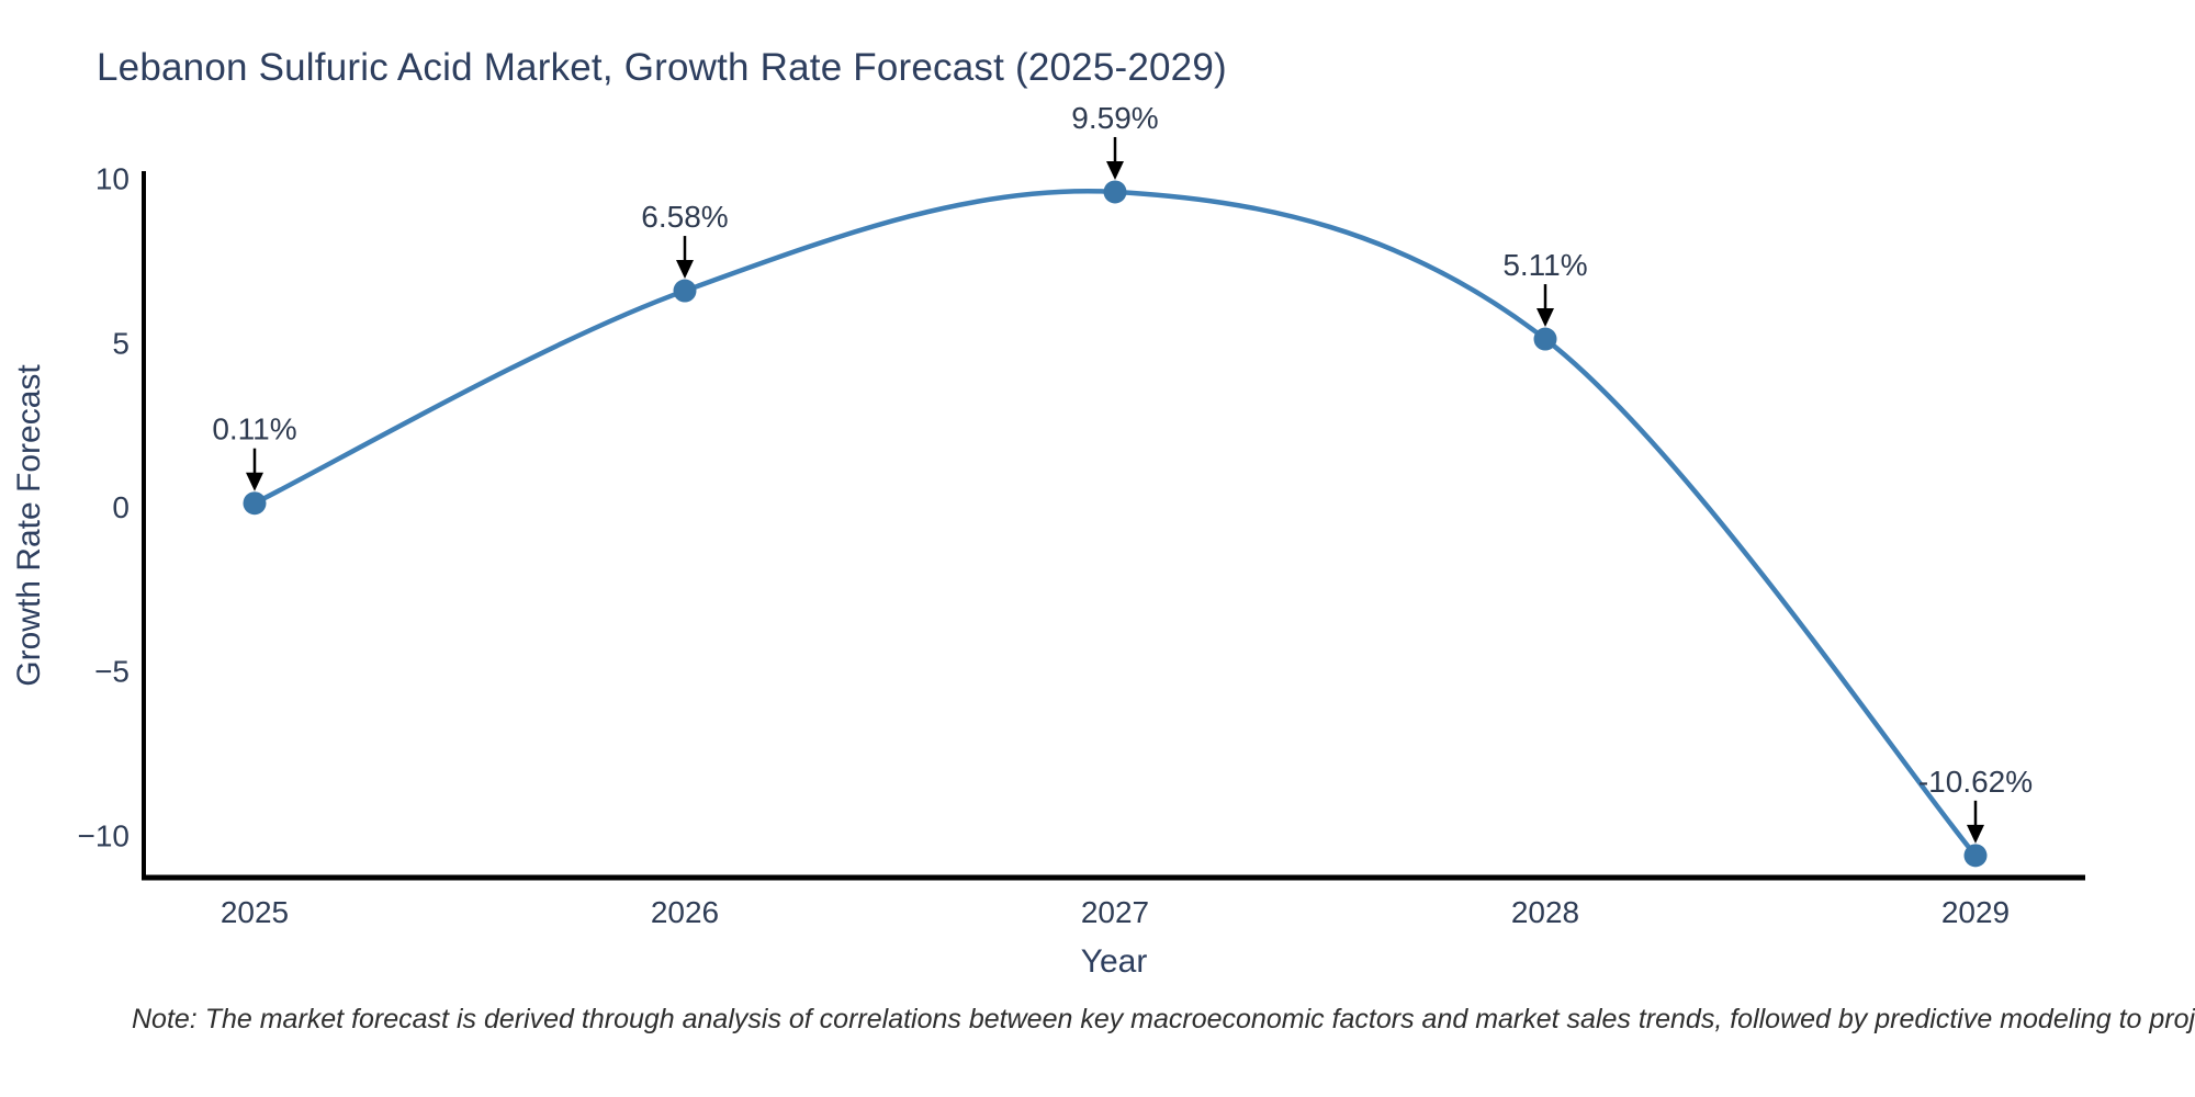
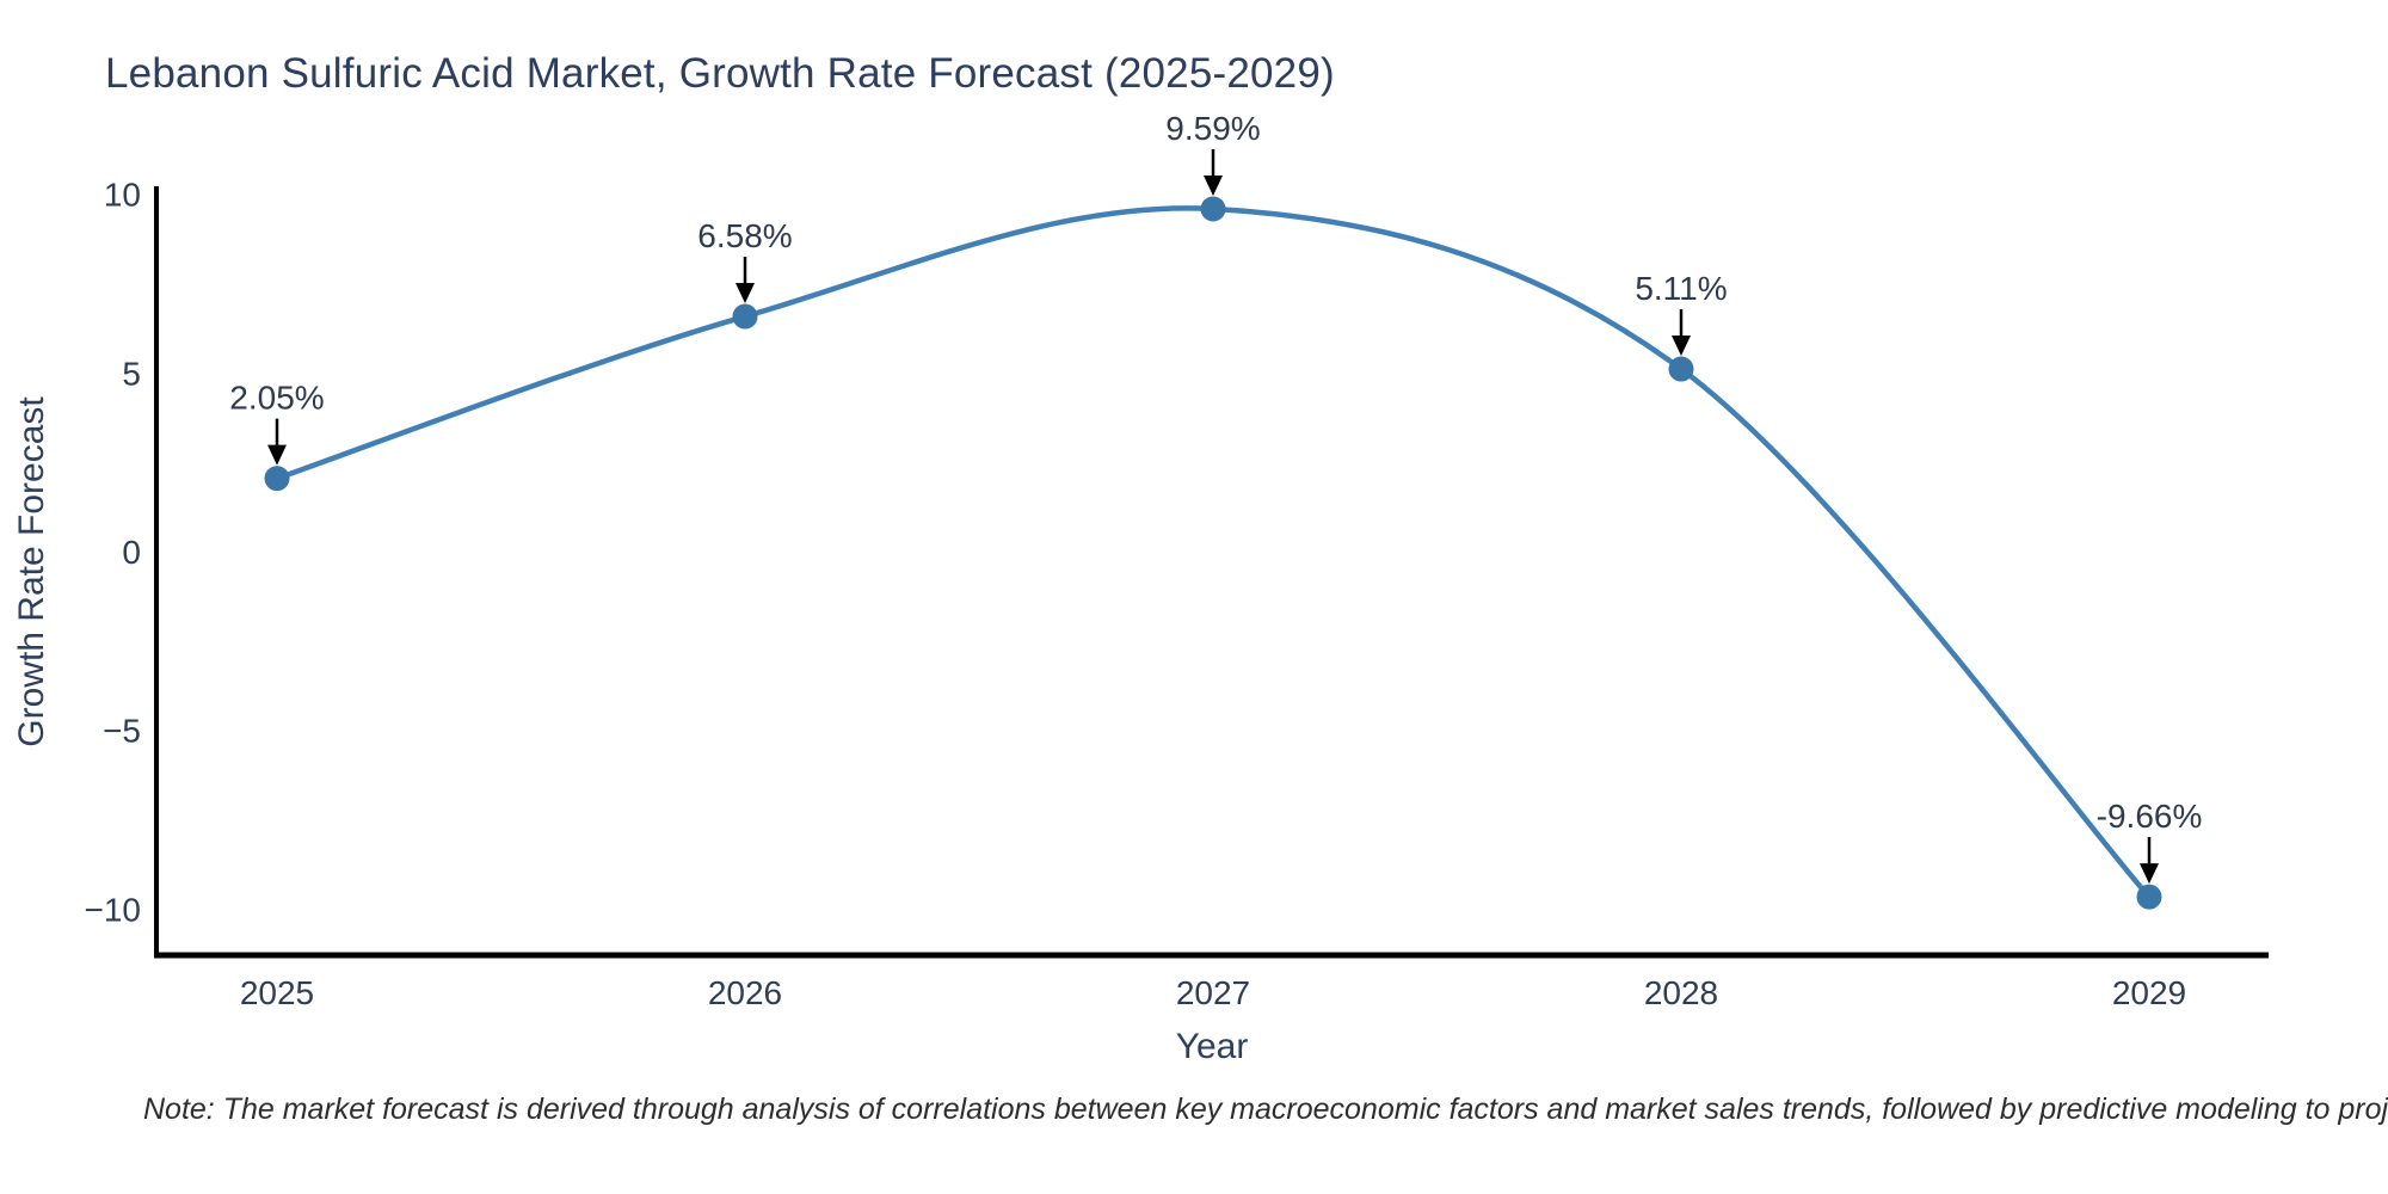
2025: 0.11% -> 2.05%
2029: -10.62% -> -9.66%
